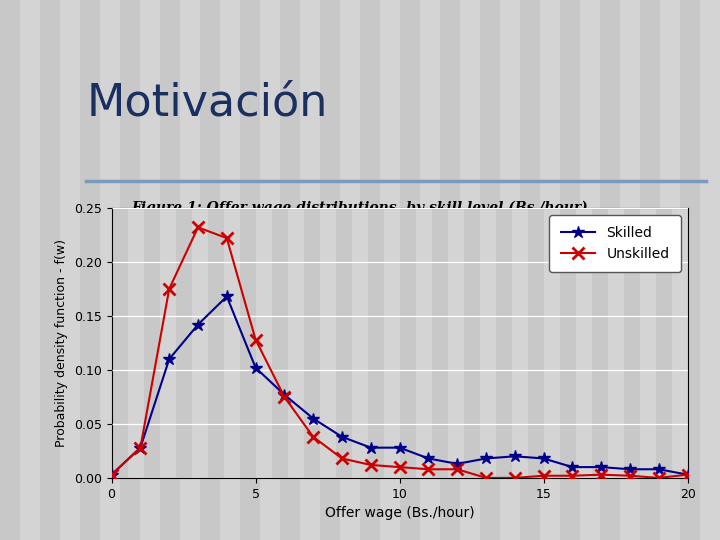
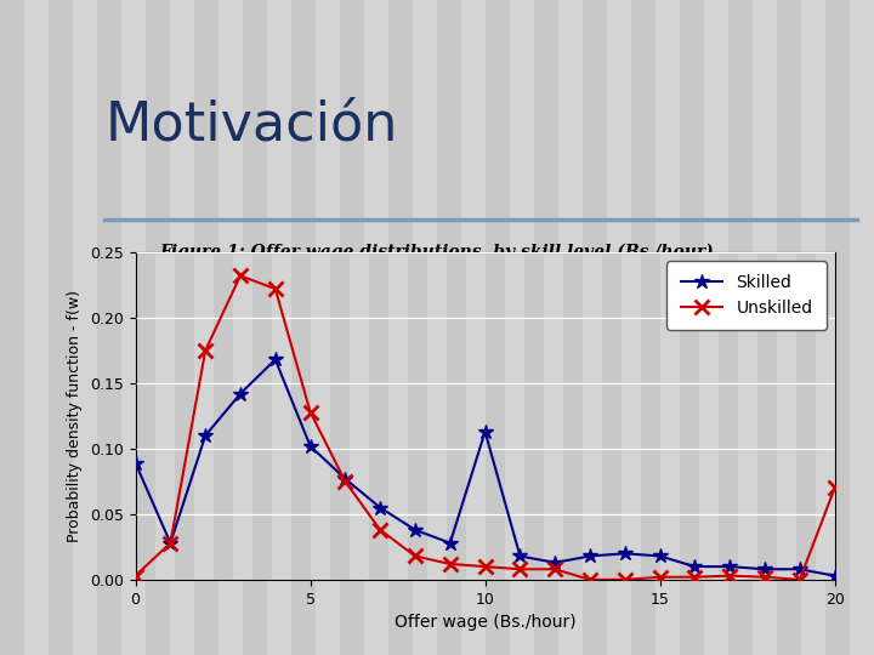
Skilled/0: 0.003 -> 0.089
Skilled/10: 0.028 -> 0.113
Unskilled/20: 0.003 -> 0.070
